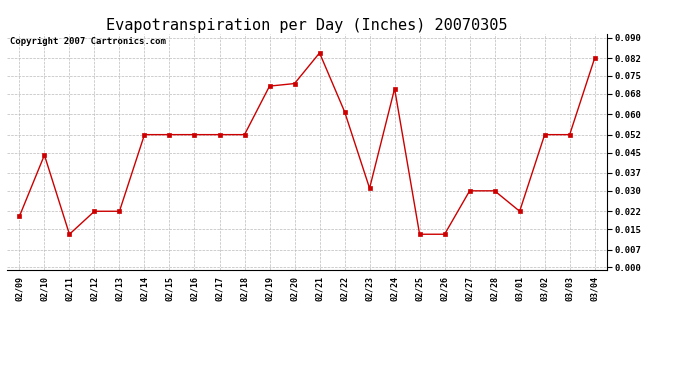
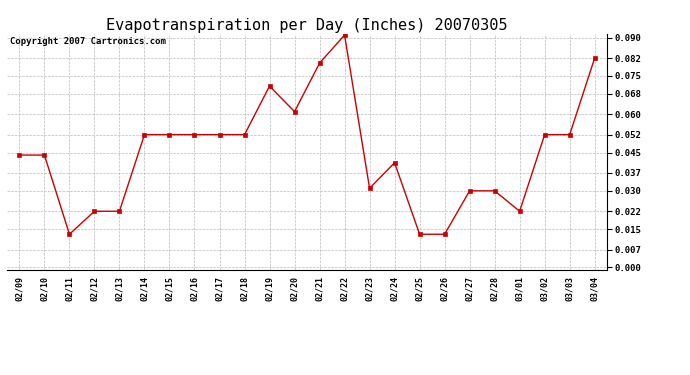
02/09: 0.020 -> 0.044
02/20: 0.072 -> 0.061
02/21: 0.084 -> 0.080
02/22: 0.061 -> 0.091
02/24: 0.070 -> 0.041
